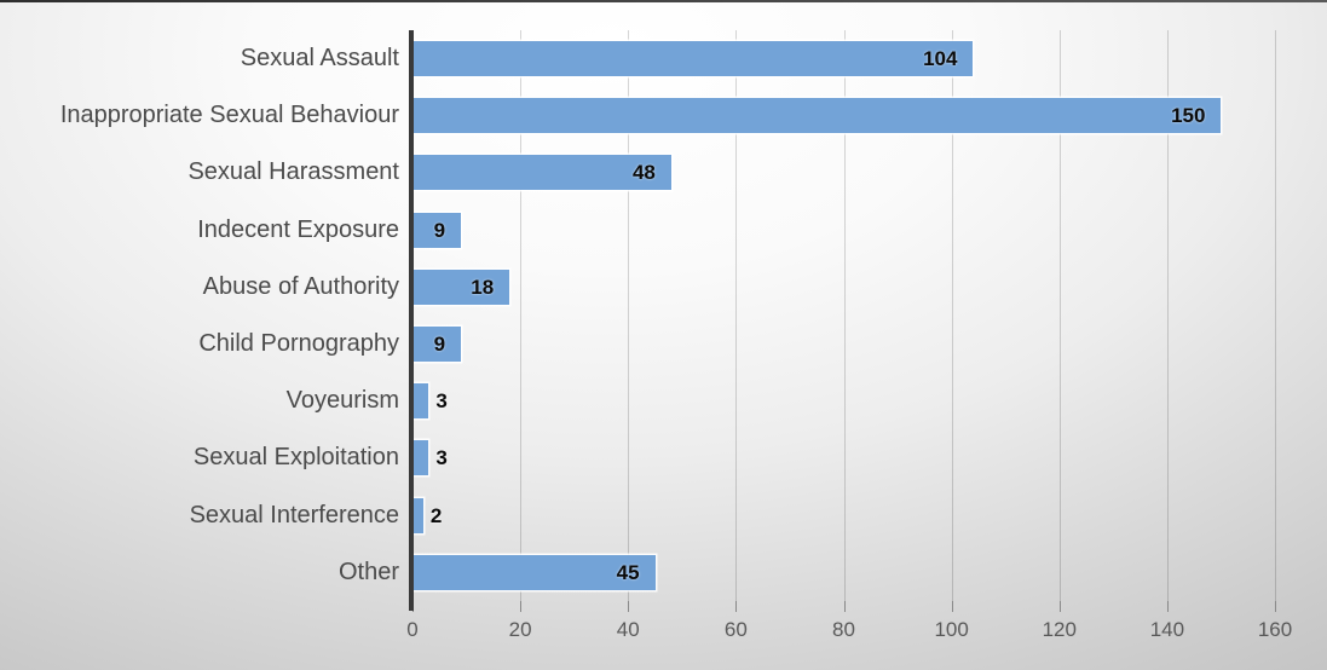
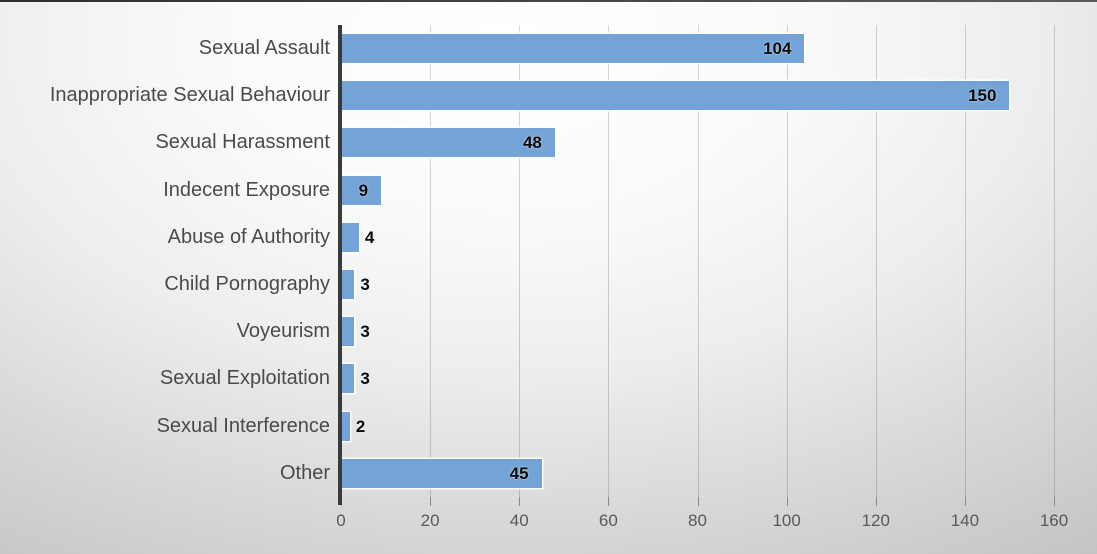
Abuse of Authority: 18 -> 4
Child Pornography: 9 -> 3
